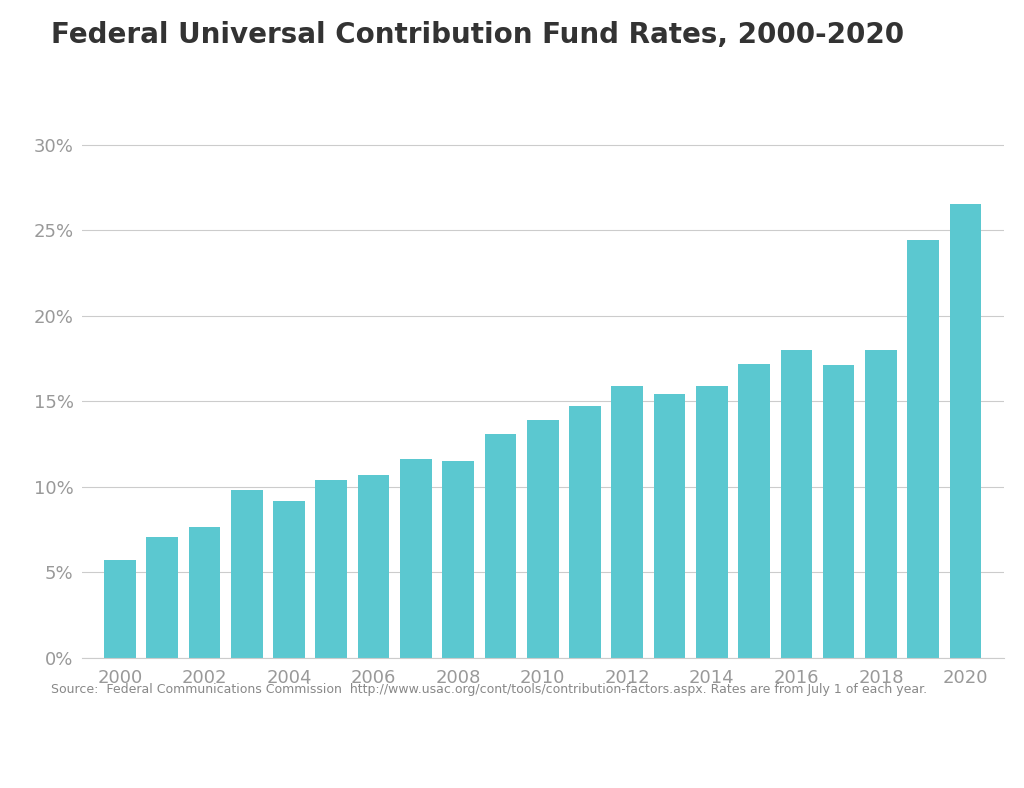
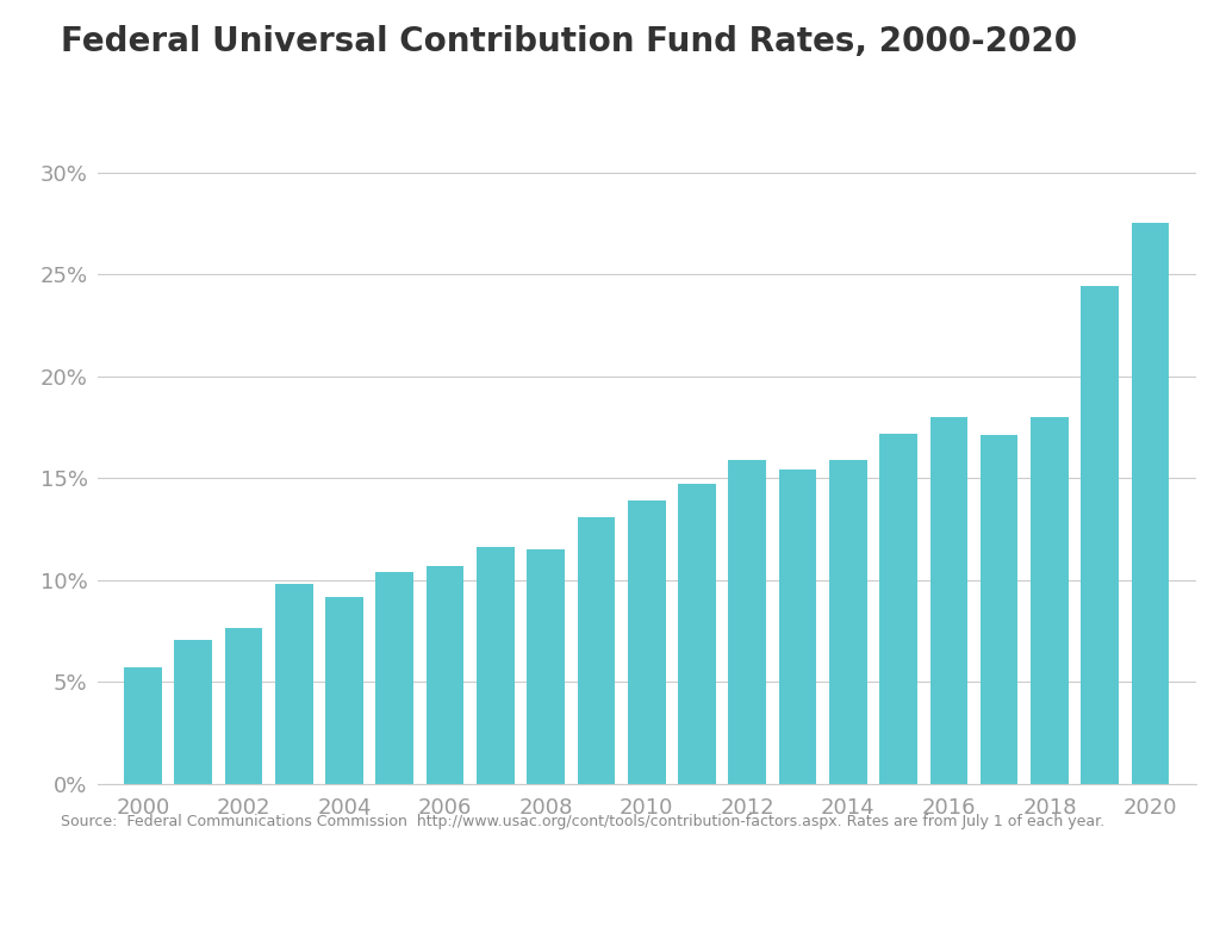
2020: 26.5% -> 27.5%
